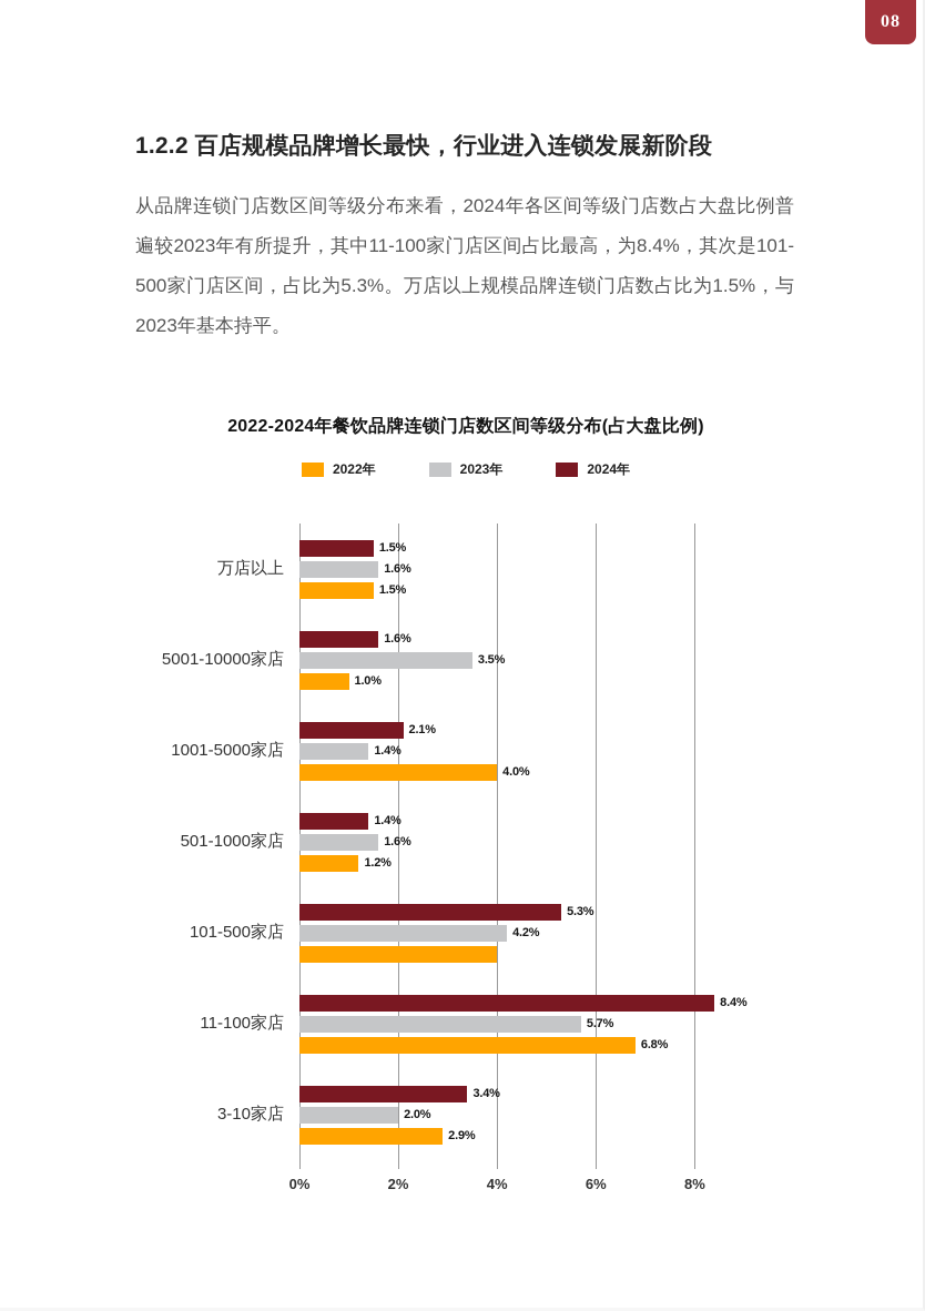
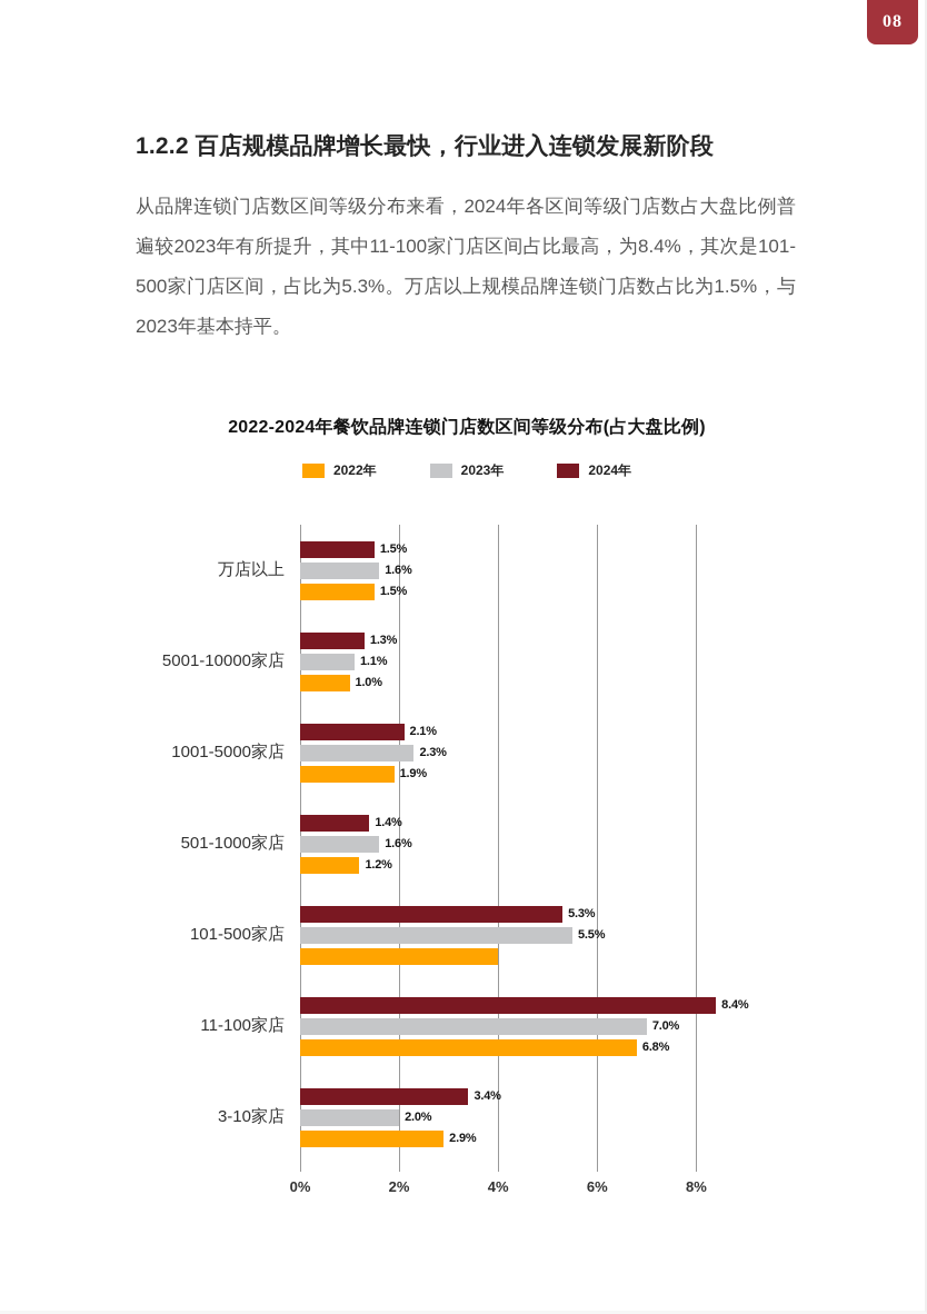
2024年/5001-10000家店: 1.6% -> 1.3%
2023年/5001-10000家店: 3.5% -> 1.1%
2023年/1001-5000家店: 1.4% -> 2.3%
2022年/1001-5000家店: 4.0% -> 1.9%
2023年/101-500家店: 4.2% -> 5.5%
2023年/11-100家店: 5.7% -> 7.0%
